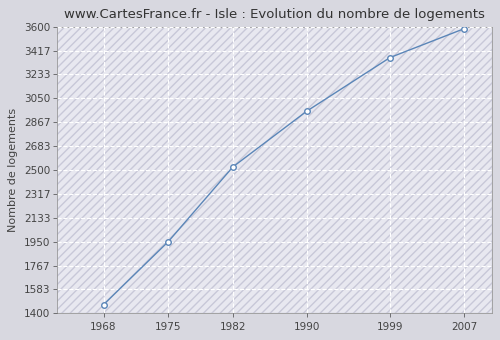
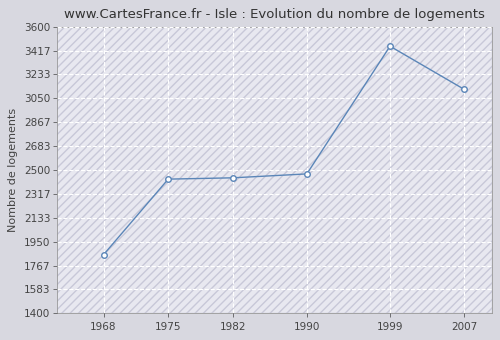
1968: 1470 -> 1850
1975: 1950 -> 2430
1982: 2520 -> 2440
1990: 2950 -> 2470
1999: 3360 -> 3450
2007: 3580 -> 3120
